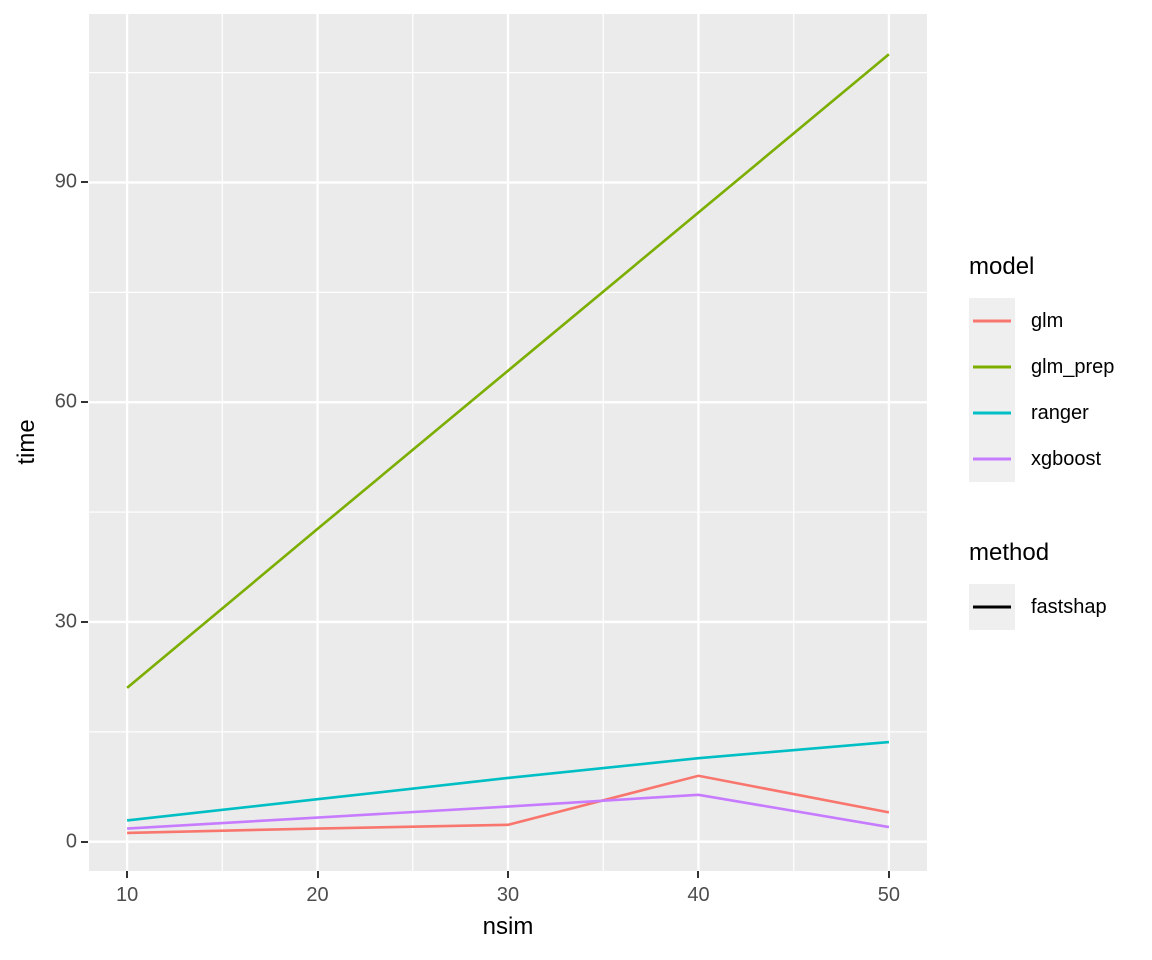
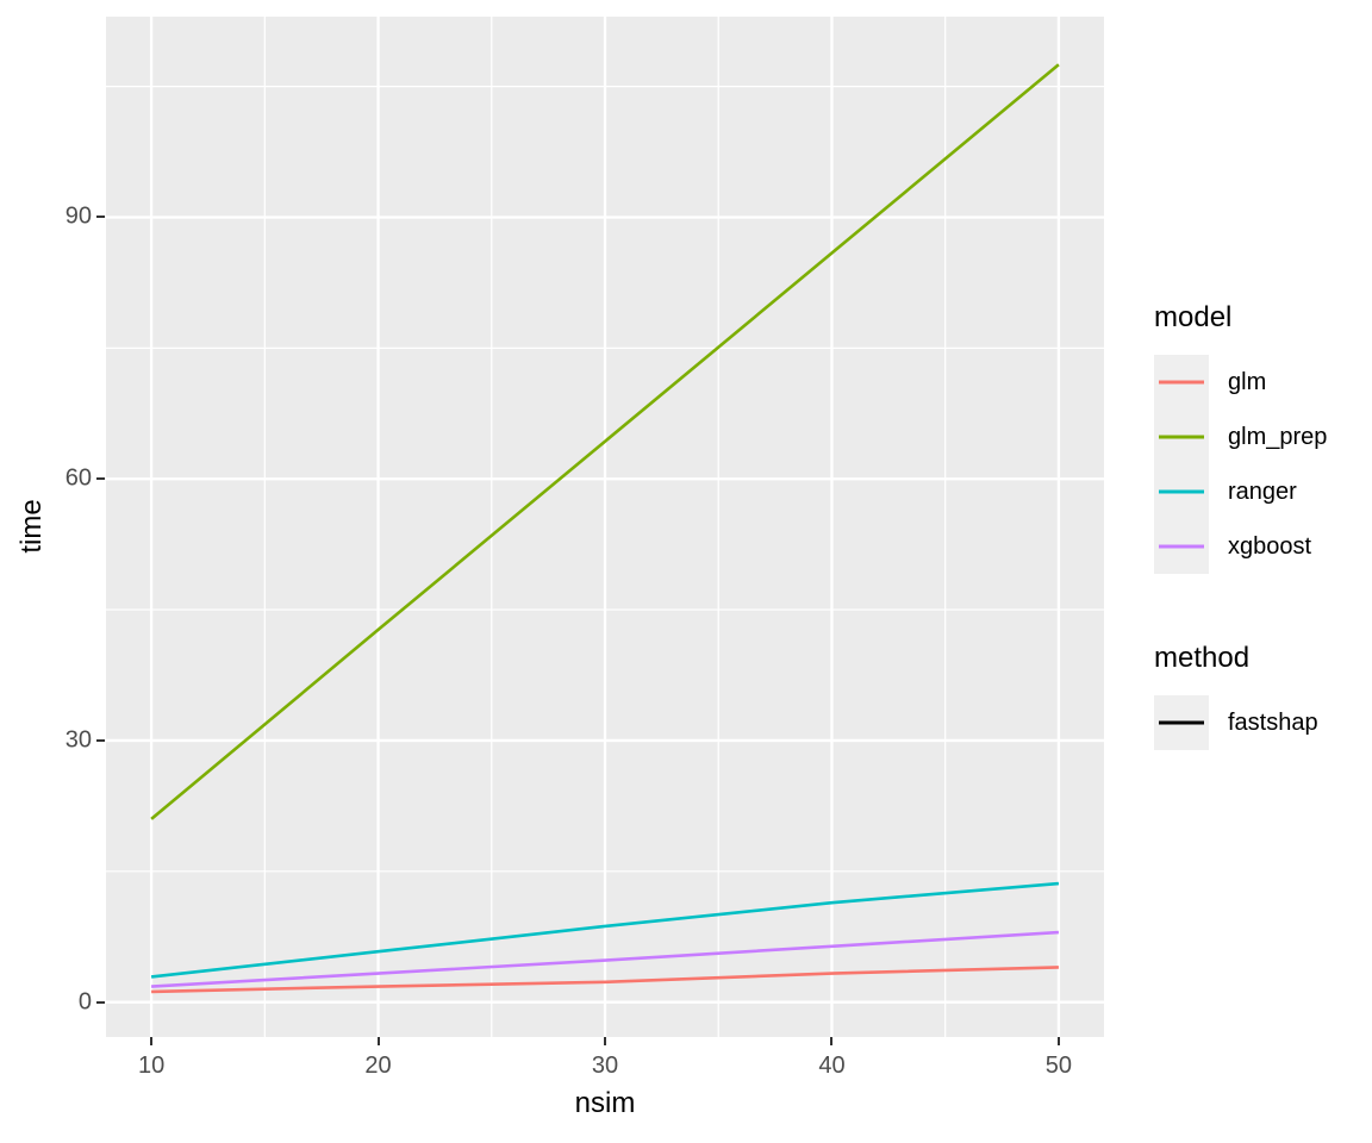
glm/40: 9 -> 3
xgboost/50: 2 -> 8
